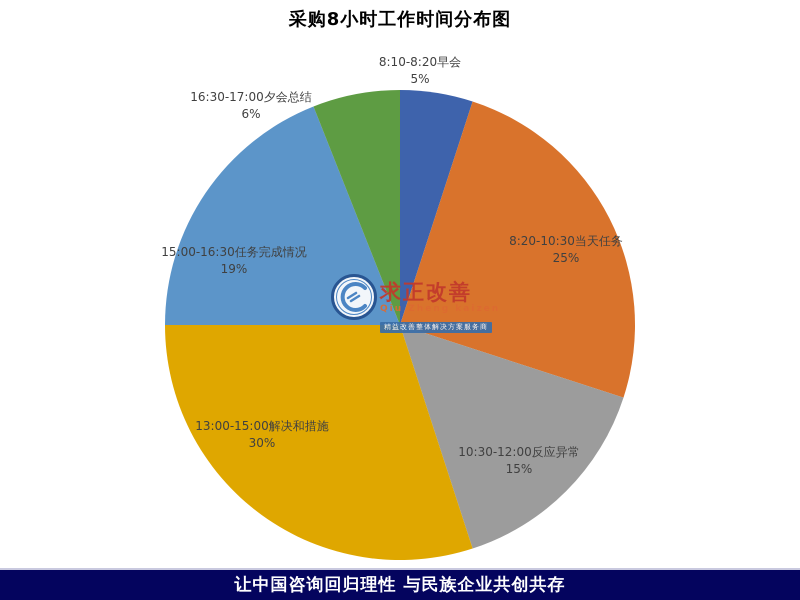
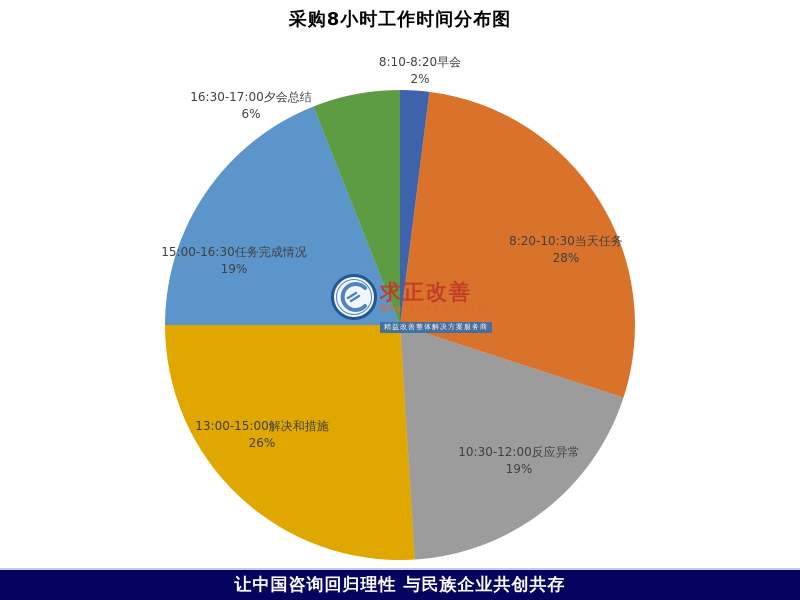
8:10-8:20早会: 5% -> 2%
8:20-10:30当天任务: 25% -> 28%
10:30-12:00反应异常: 15% -> 19%
13:00-15:00解决和措施: 30% -> 26%
